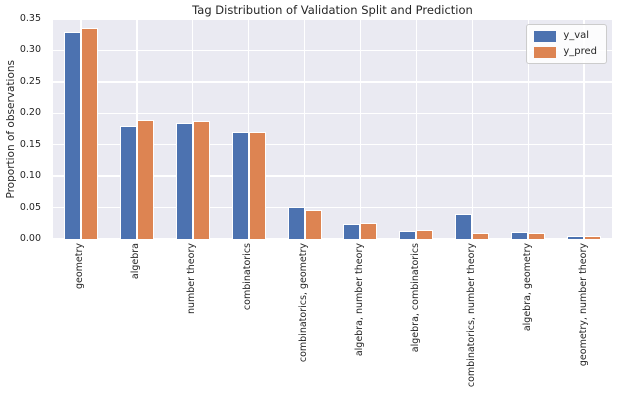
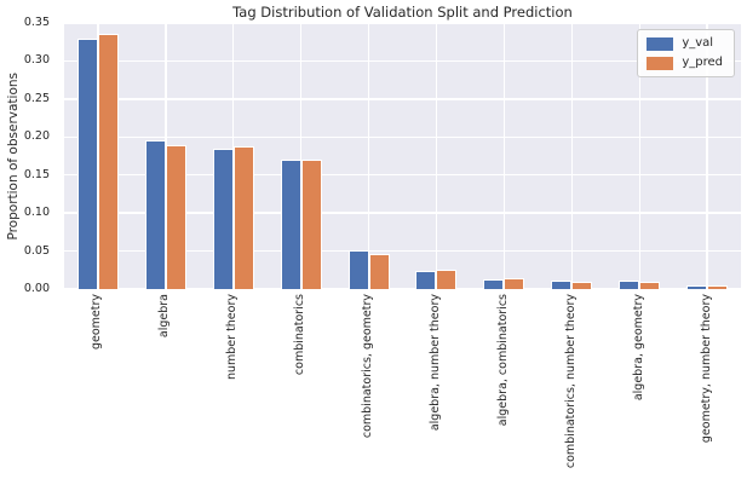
y_val/algebra: 0.18 -> 0.20
y_val/combinatorics, number theory: 0.04 -> 0.01
